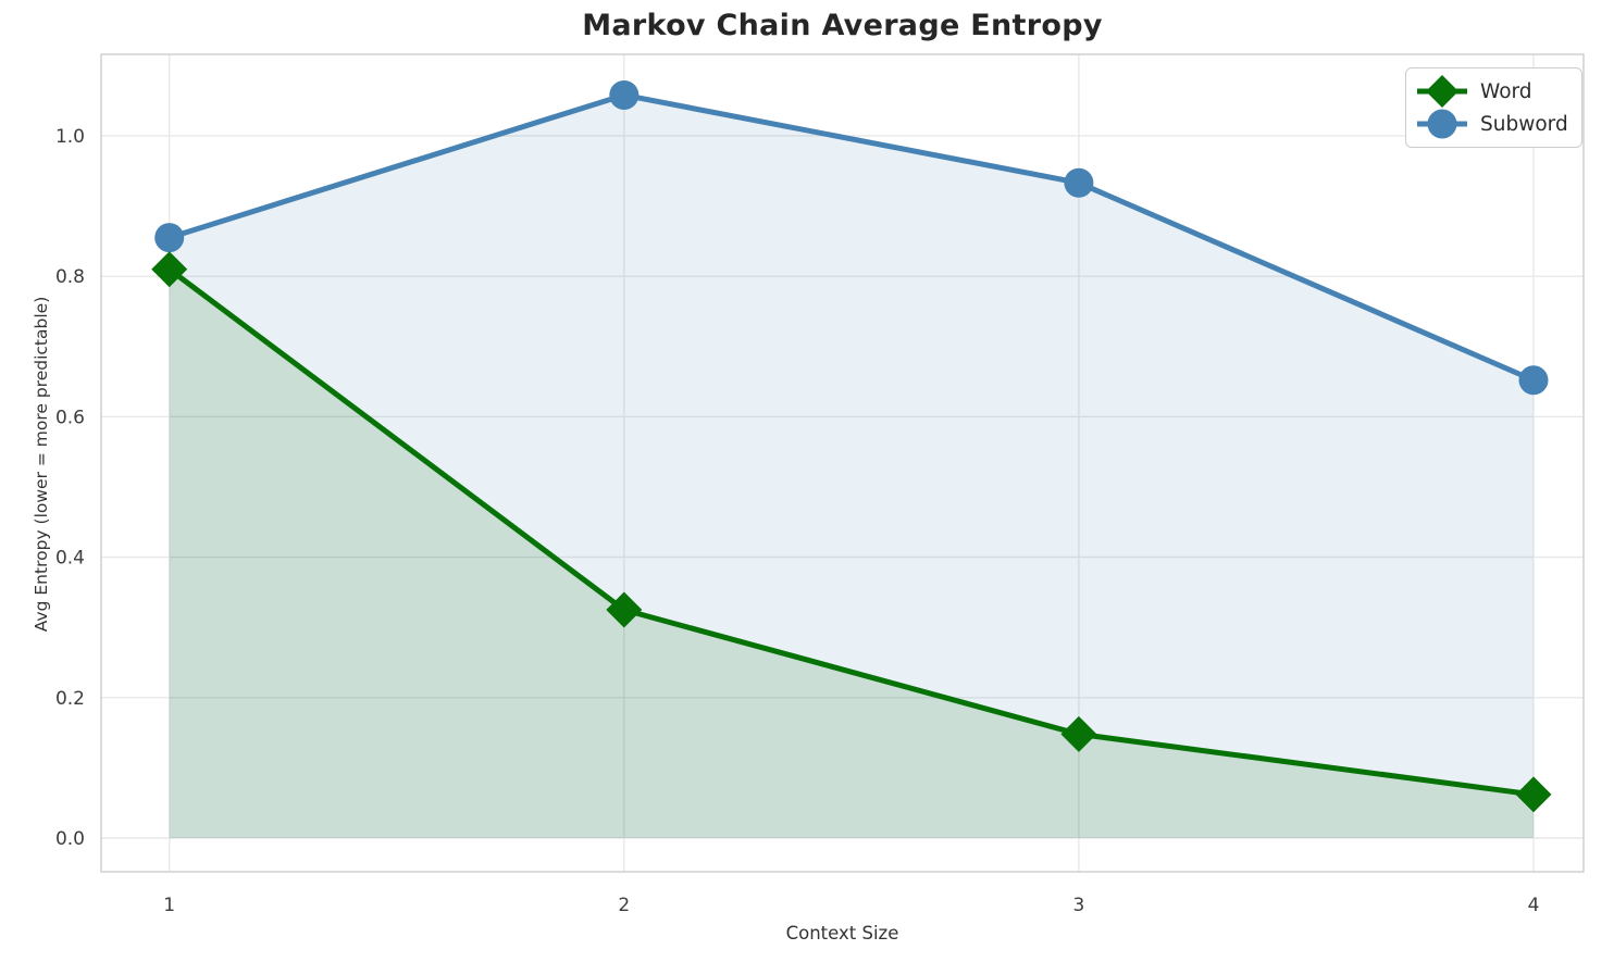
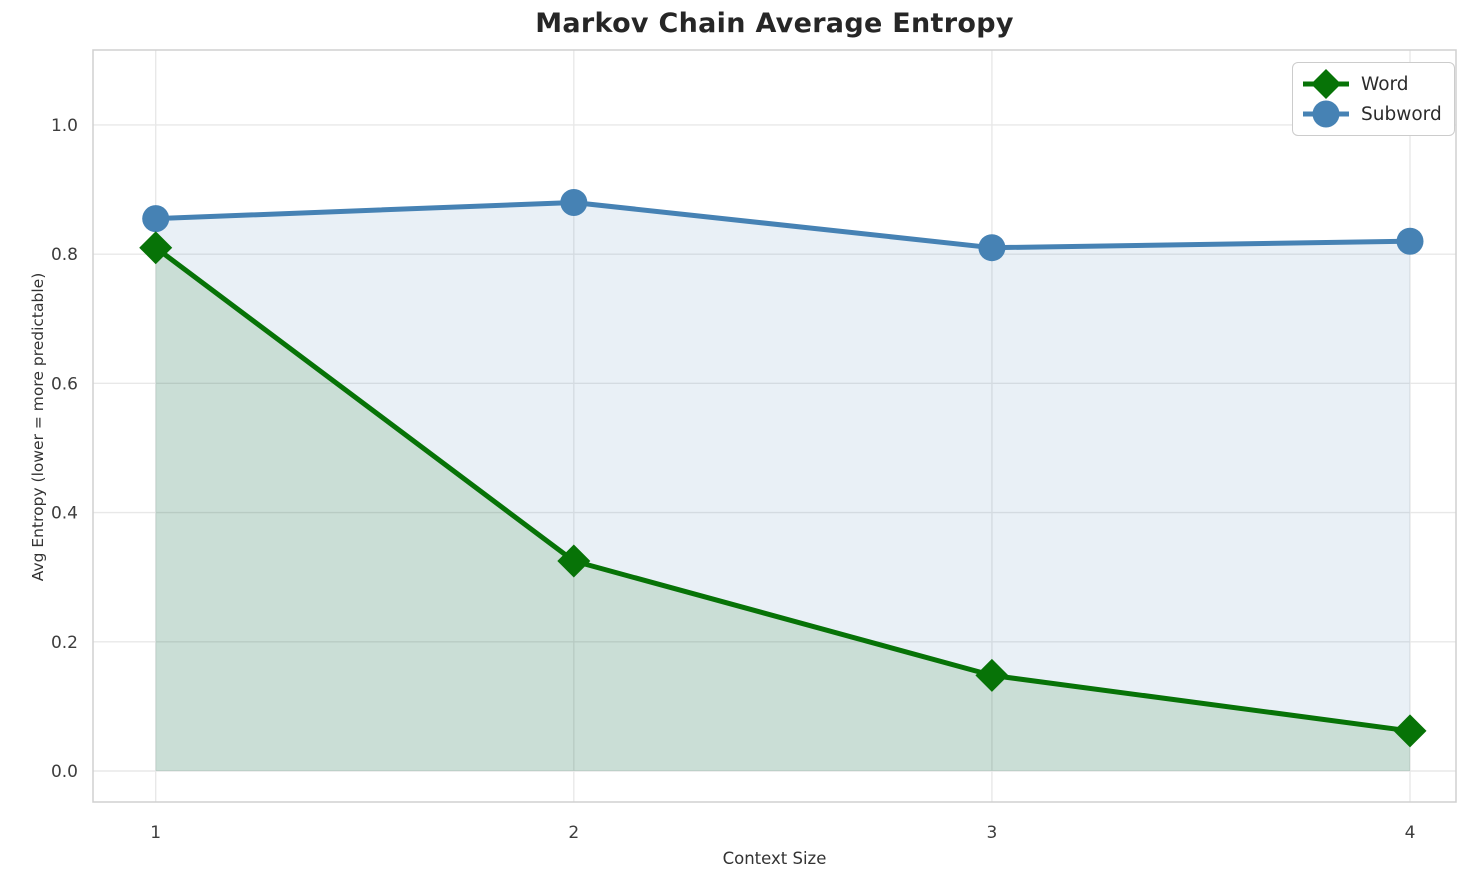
Subword/2: 1.06 -> 0.88
Subword/3: 0.93 -> 0.81
Subword/4: 0.65 -> 0.82
